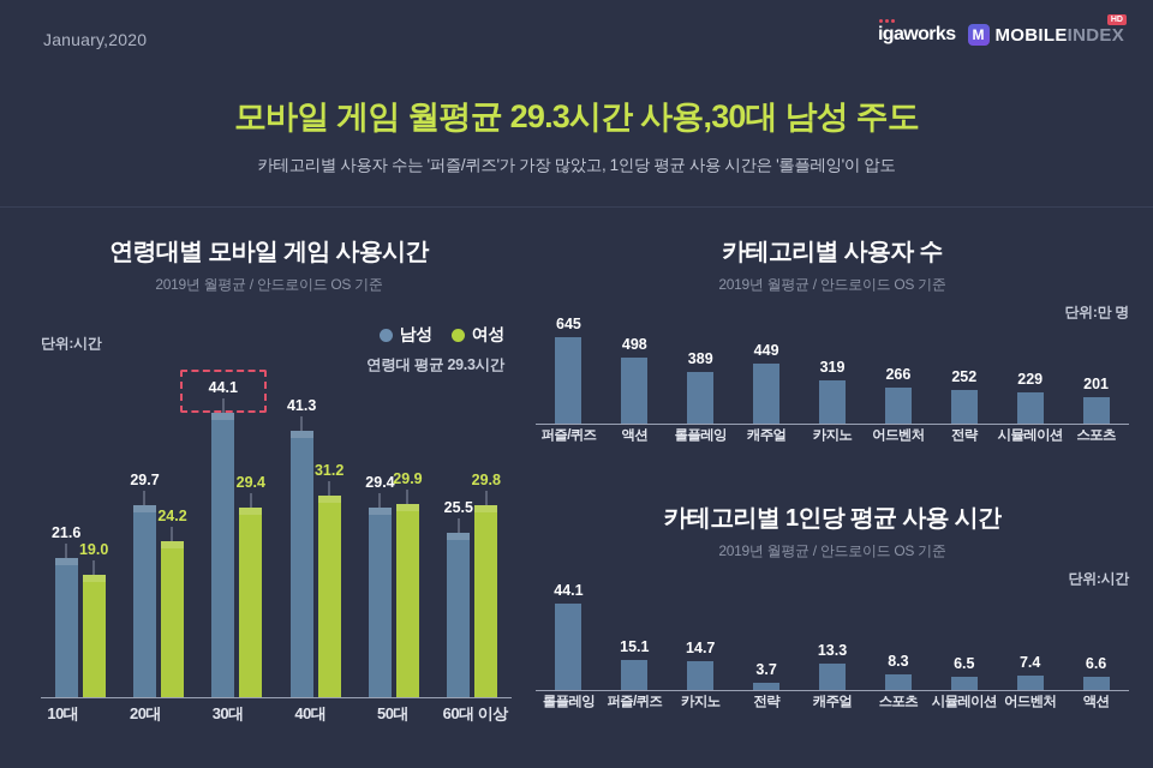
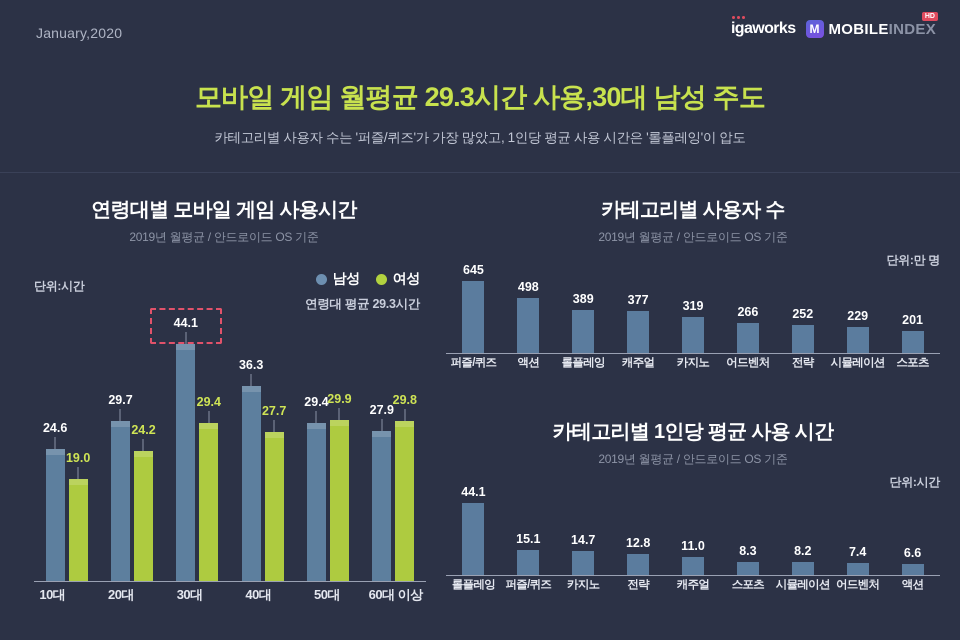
연령대별 모바일 게임 사용시간/남성/10대: 21.6 -> 24.6
연령대별 모바일 게임 사용시간/남성/40대: 41.3 -> 36.3
연령대별 모바일 게임 사용시간/여성/40대: 31.2 -> 27.7
연령대별 모바일 게임 사용시간/남성/60대 이상: 25.5 -> 27.9
카테고리별 사용자 수/캐주얼: 449 -> 377
카테고리별 1인당 평균 사용 시간/전략: 3.7 -> 12.8
카테고리별 1인당 평균 사용 시간/캐주얼: 13.3 -> 11.0
카테고리별 1인당 평균 사용 시간/시뮬레이션: 6.5 -> 8.2
